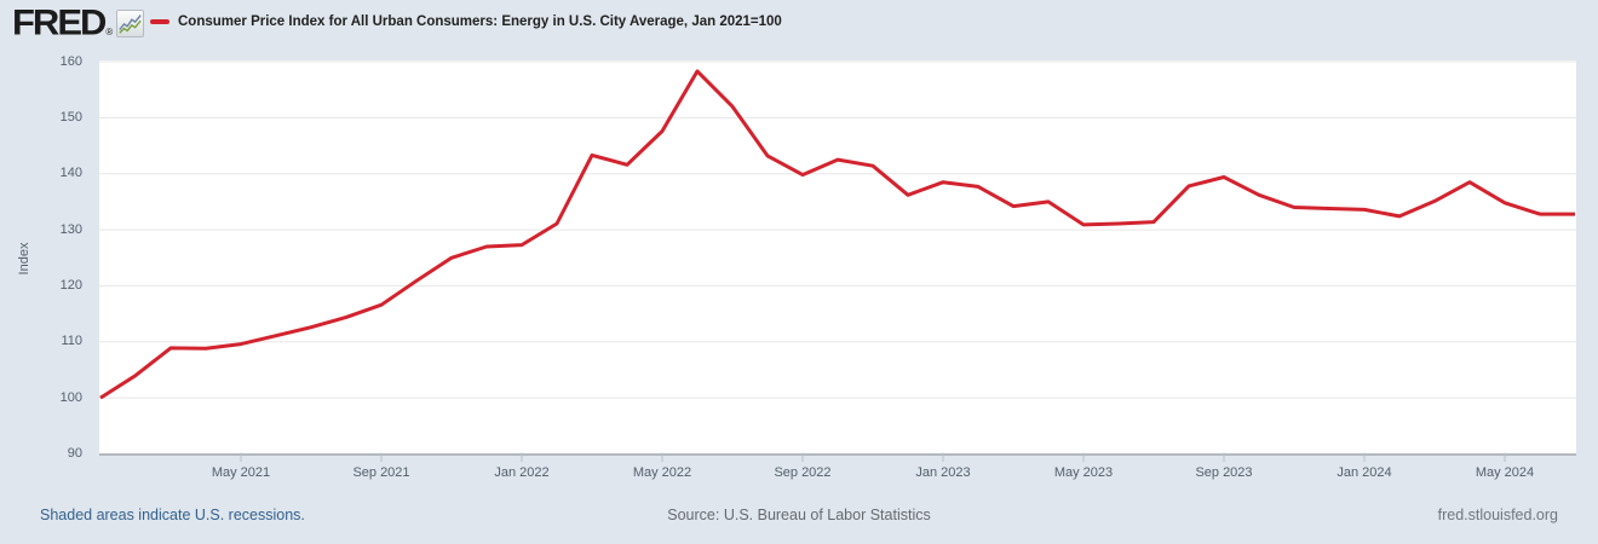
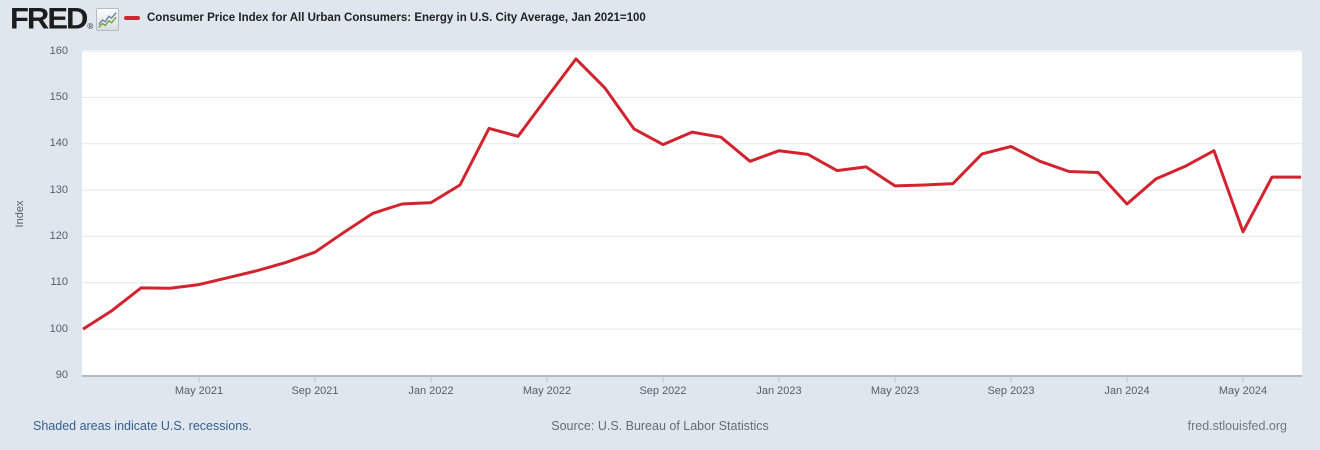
May 2022: 148 -> 150
Jan 2024: 134 -> 127
May 2024: 135 -> 121
